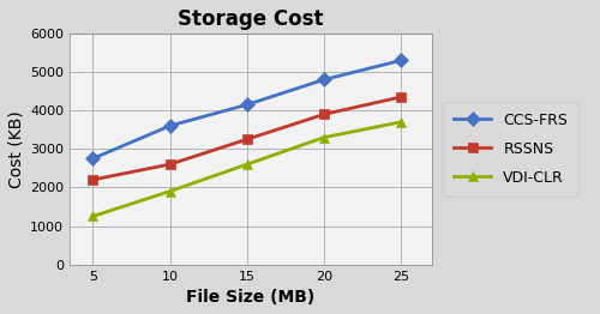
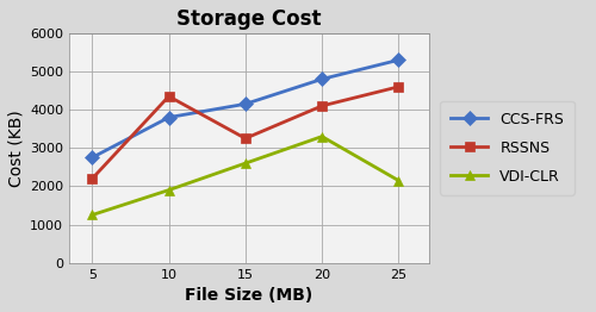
CCS-FRS/10: 3600 -> 3800
RSSNS/10: 2600 -> 4350
RSSNS/20: 3900 -> 4100
RSSNS/25: 4350 -> 4600
VDI-CLR/25: 3700 -> 2150
